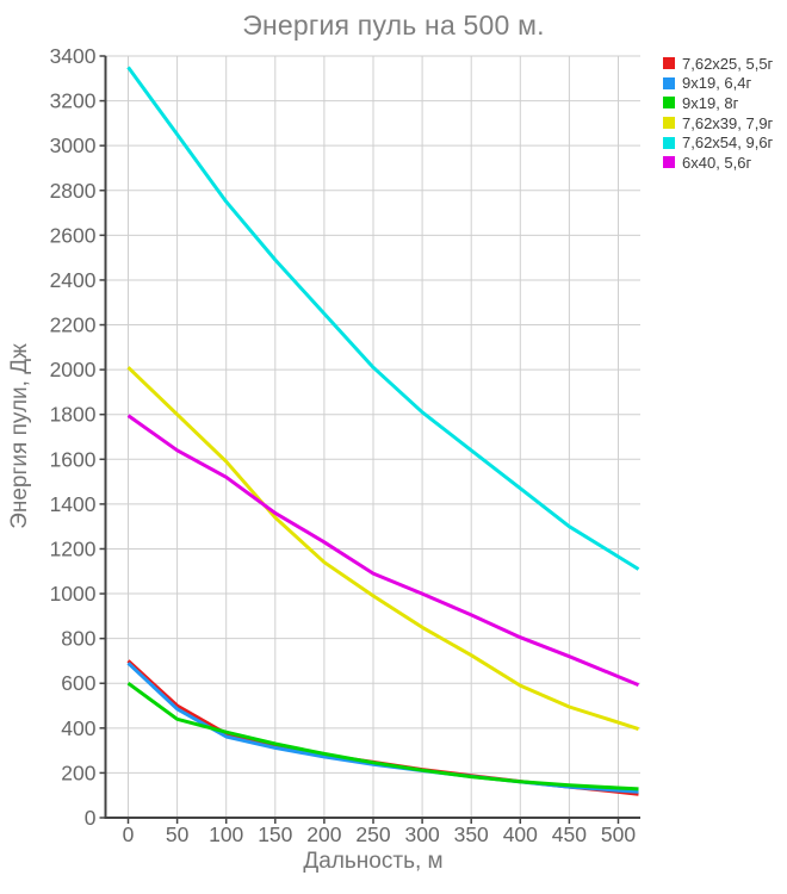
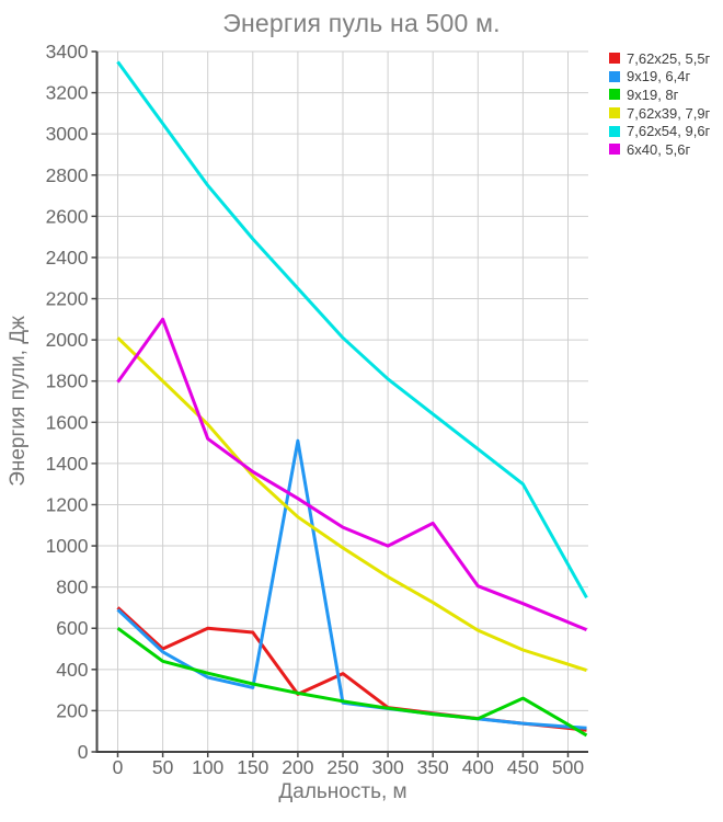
6x40, 5,6г/50: 1640 -> 2100
7,62x25, 5,5г/100: 380 -> 600
7,62x25, 5,5г/150: 320 -> 580
9x19, 6,4г/200: 270 -> 1510
7,62x25, 5,5г/250: 250 -> 380
6x40, 5,6г/350: 900 -> 1110
9x19, 8г/450: 140 -> 260
7,62x54, 9,6г/500: 1160 -> 910
